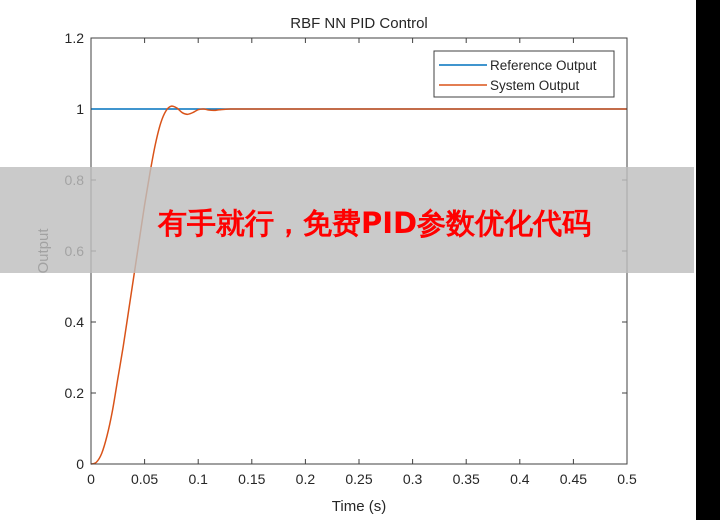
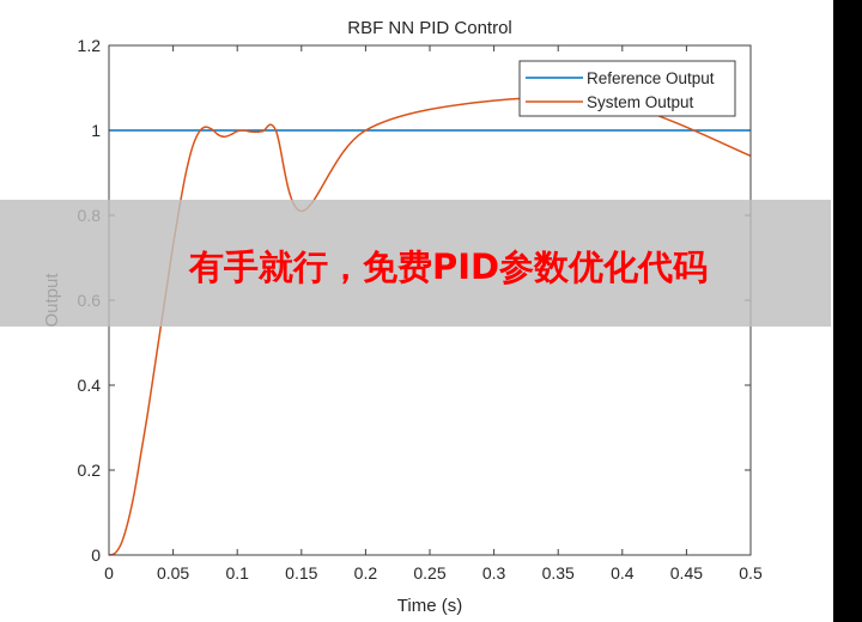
System Output/0.15: 1.00 -> 0.81
System Output/0.3: 1.00 -> 1.07
System Output/0.4: 1.00 -> 1.06
System Output/0.5: 1.00 -> 0.94
